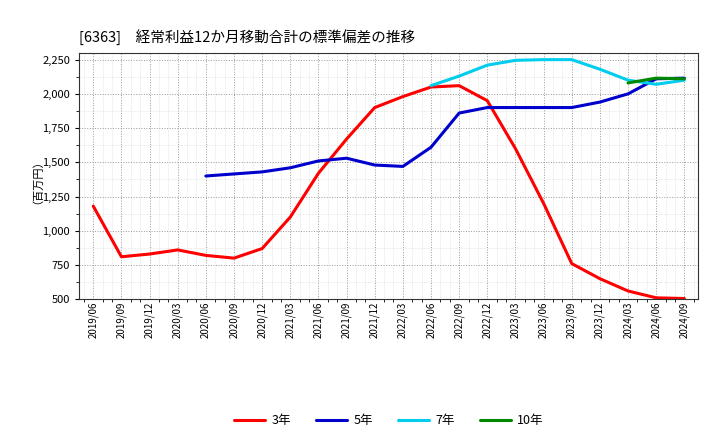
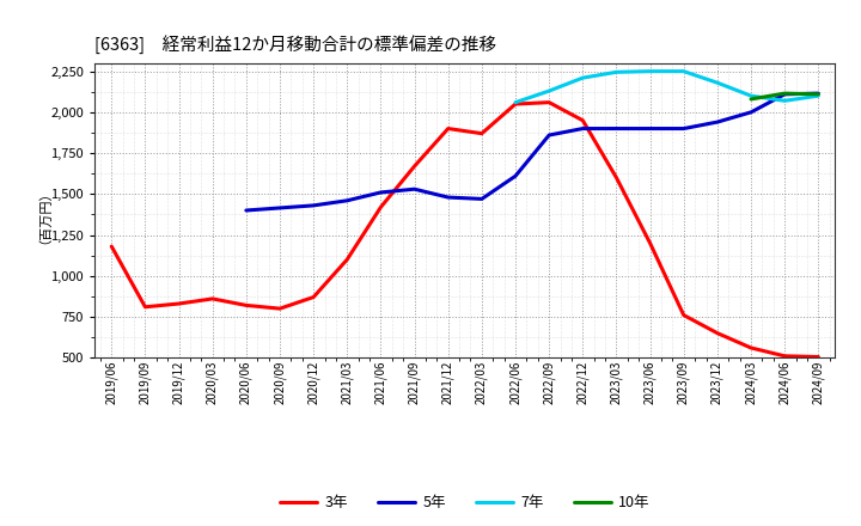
3年/2022/03: 1,980 -> 1,870
